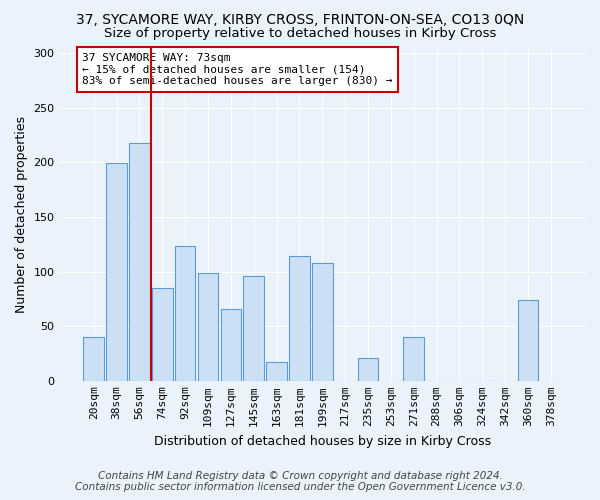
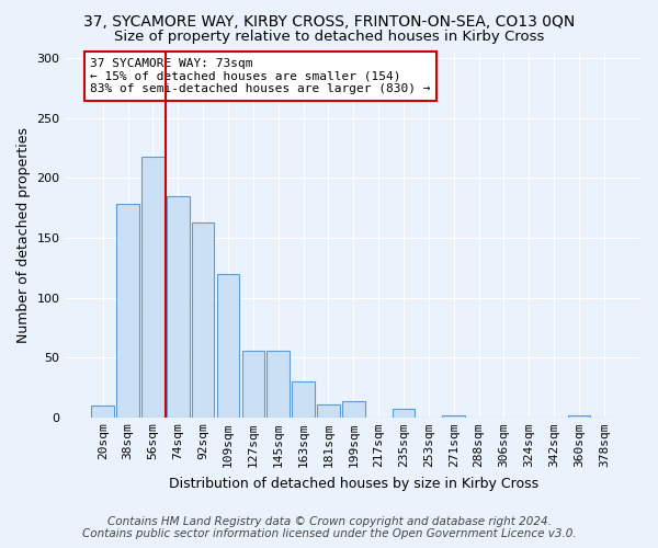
20sqm: 40 -> 10
38sqm: 199 -> 178
74sqm: 85 -> 185
92sqm: 123 -> 163
109sqm: 99 -> 120
127sqm: 66 -> 56
145sqm: 96 -> 56
163sqm: 17 -> 30
181sqm: 114 -> 11
199sqm: 108 -> 14
235sqm: 21 -> 7
271sqm: 40 -> 2
360sqm: 74 -> 2
